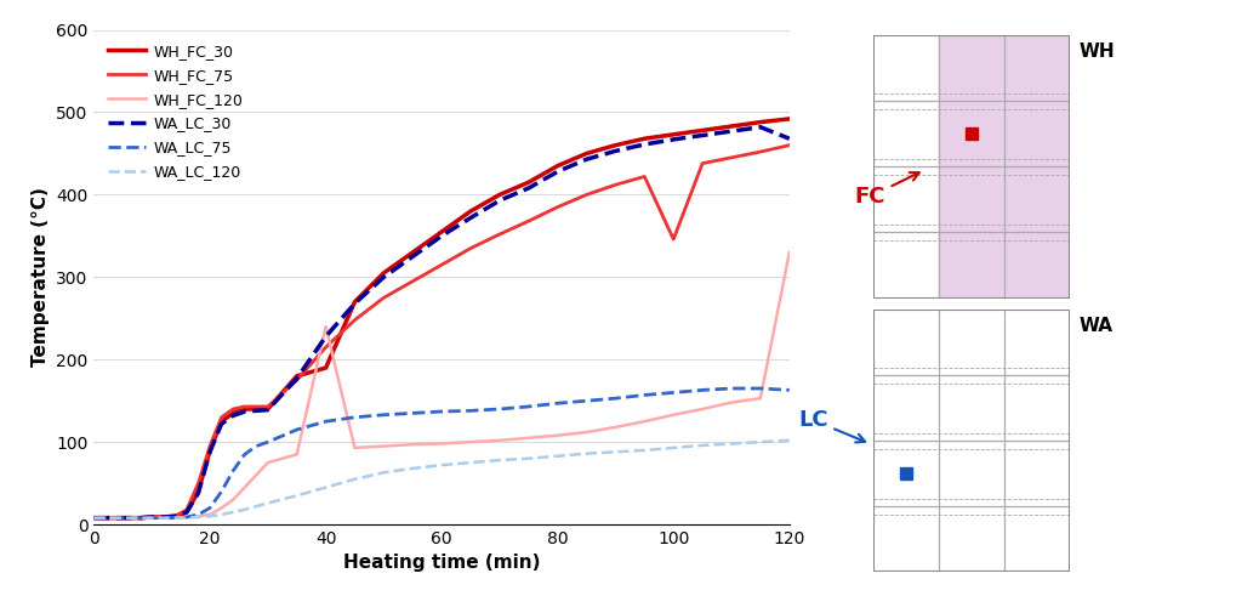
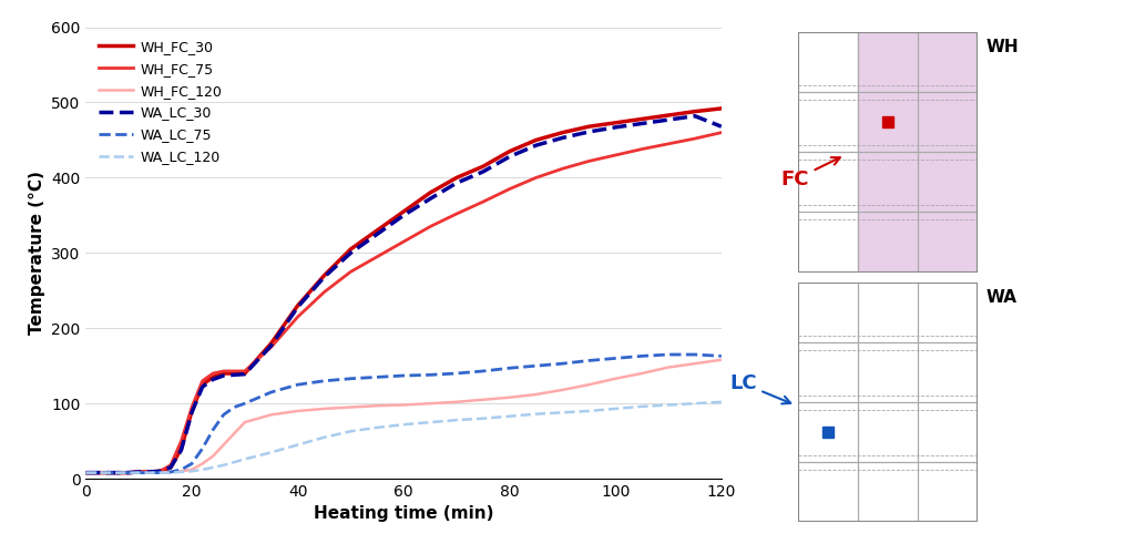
WH_FC_30/40: 190 -> 230
WH_FC_120/40: 240 -> 90
WH_FC_75/100: 346 -> 430
WH_FC_120/120: 330 -> 158
